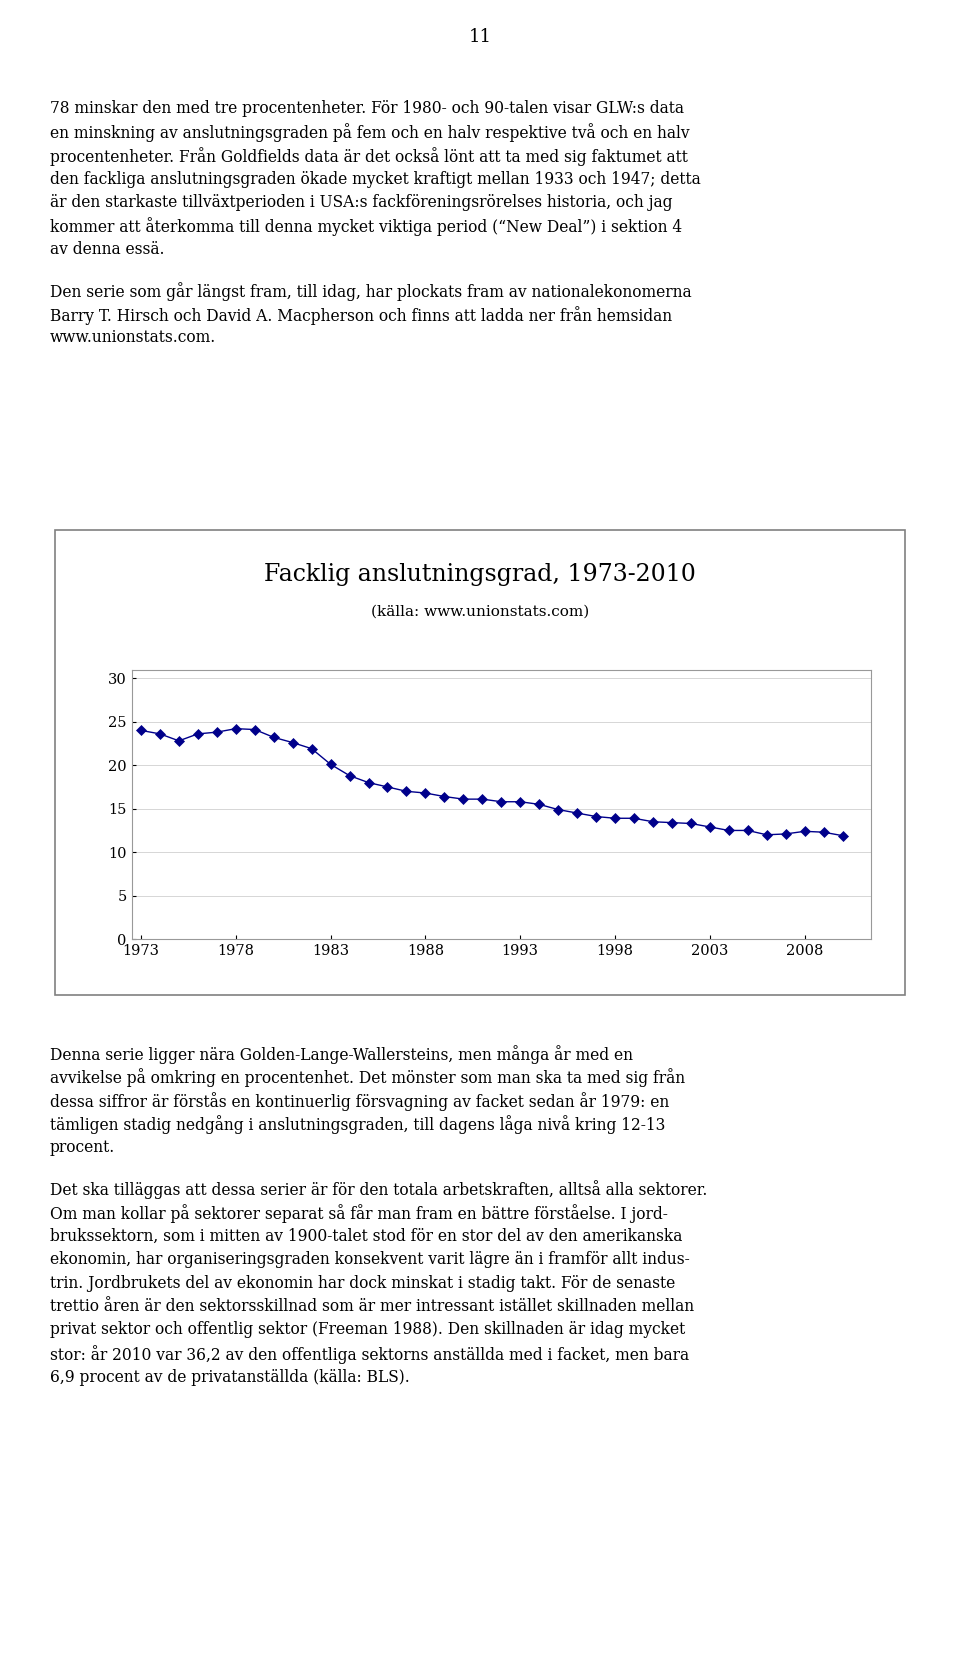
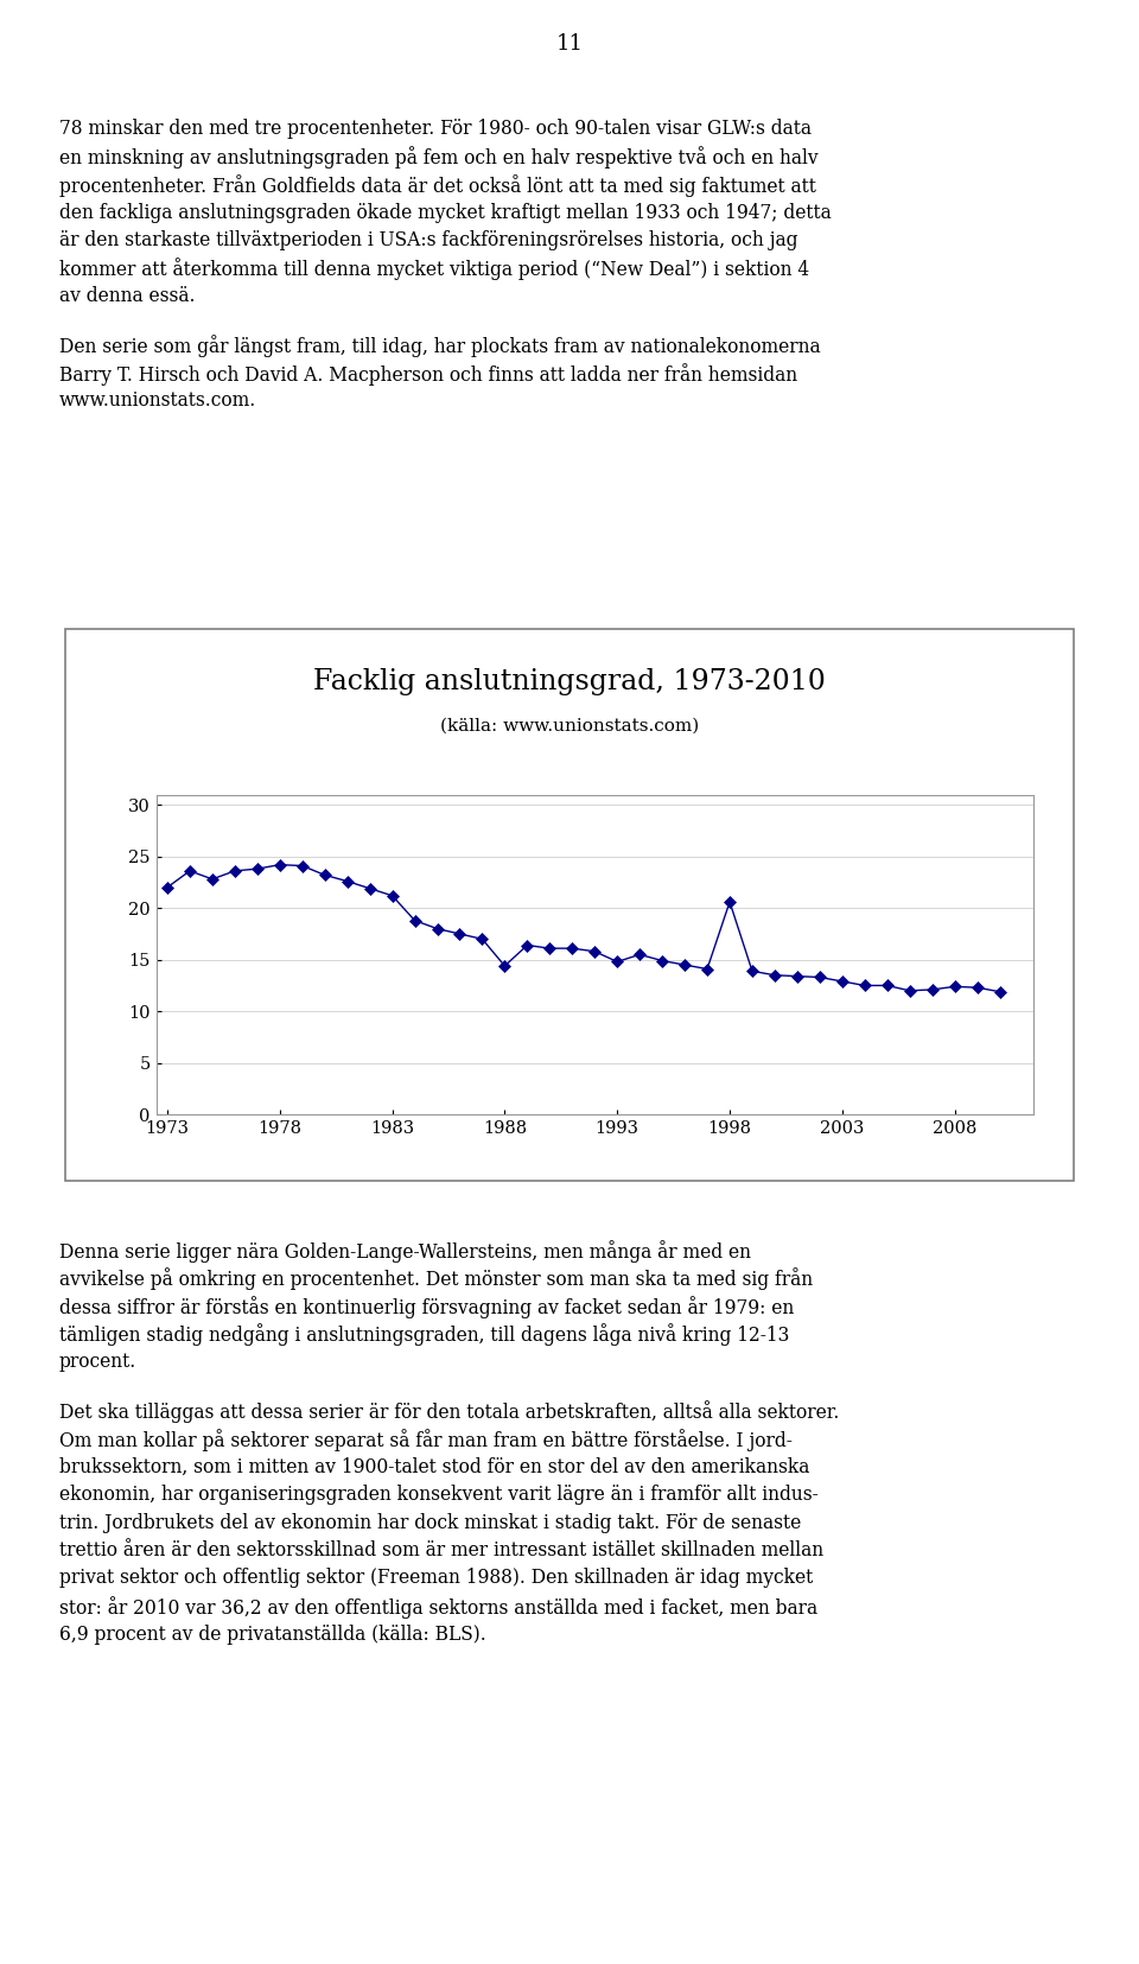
1973: 24.0 -> 22.0
1983: 20.1 -> 21.2
1988: 16.8 -> 14.4
1993: 15.8 -> 14.8
1998: 13.9 -> 20.6
